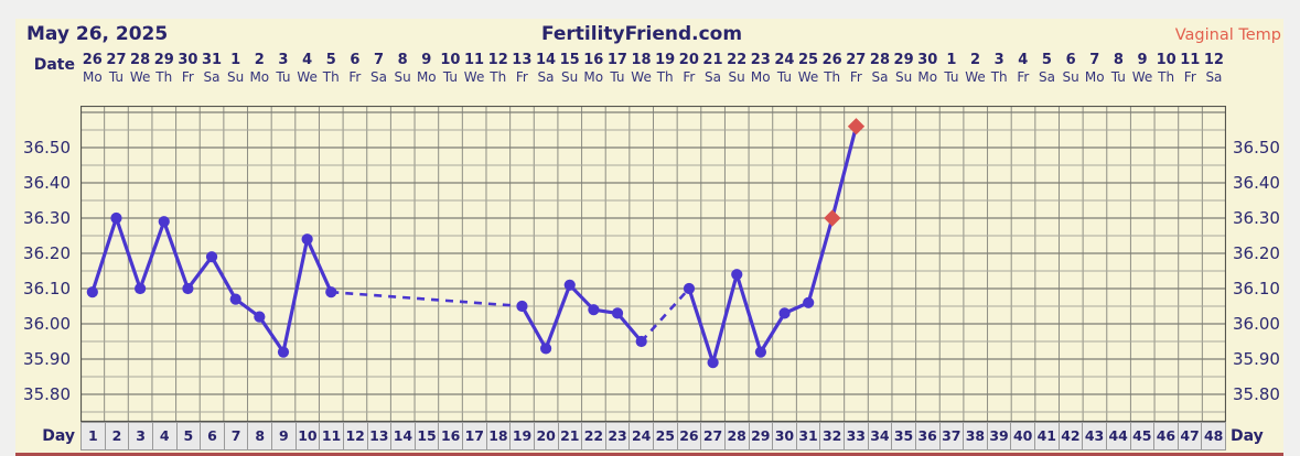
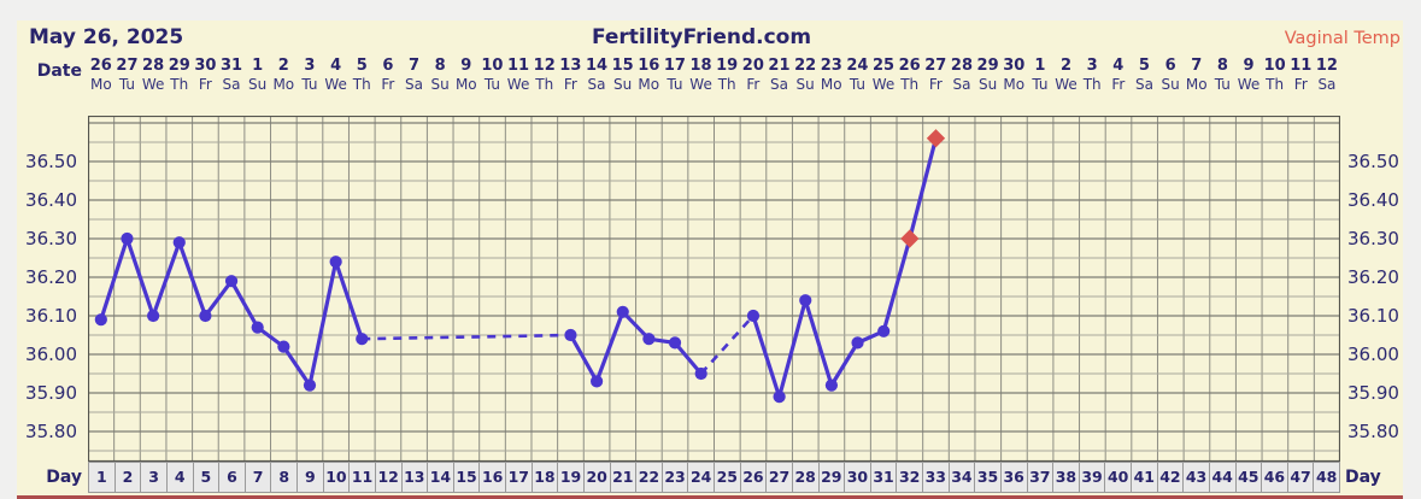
11: 36.09 -> 36.04
